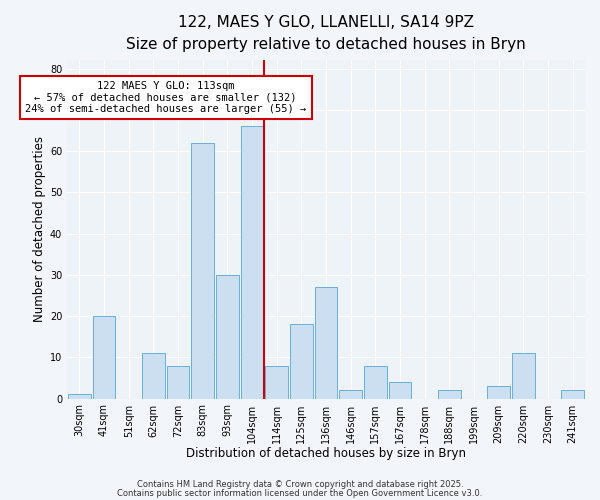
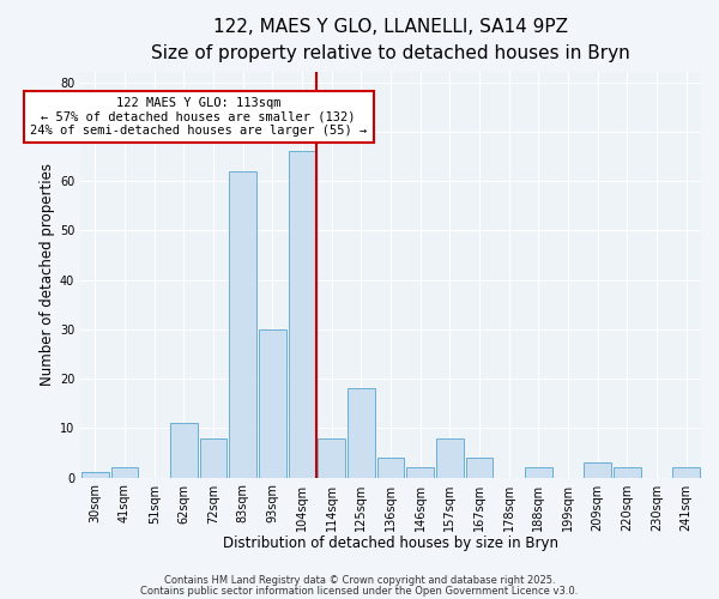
41sqm: 20 -> 2
136sqm: 27 -> 4
220sqm: 11 -> 2
